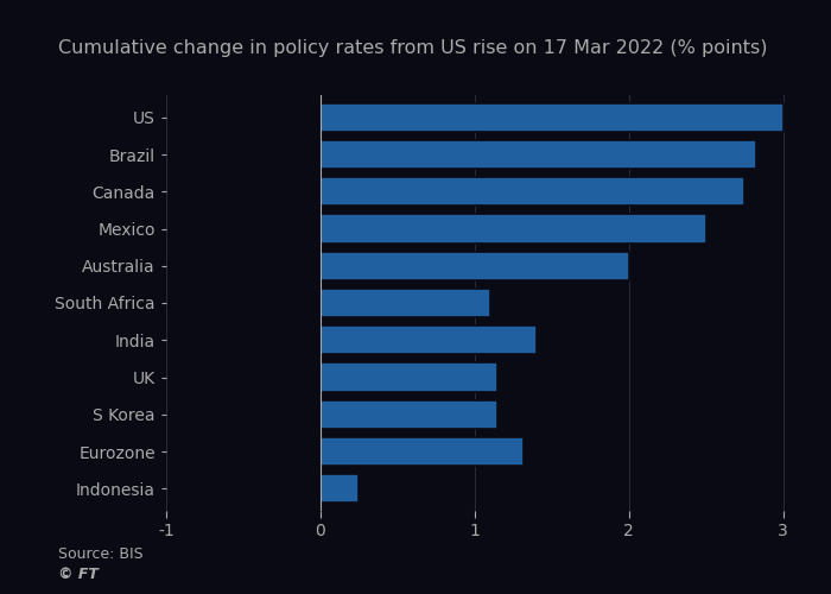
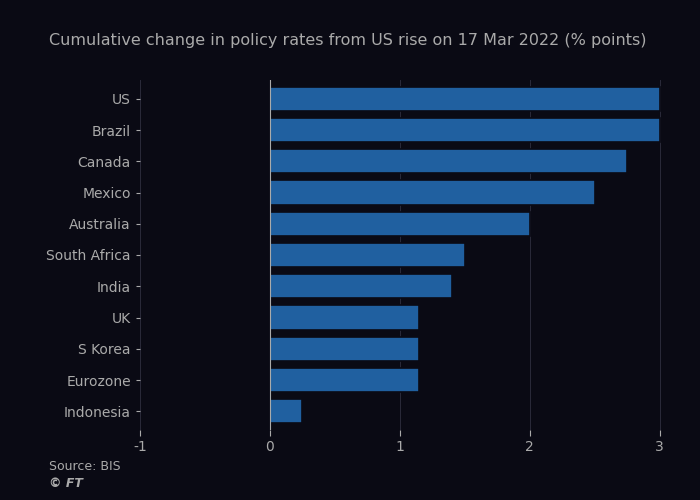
Brazil: 2.83 -> 3.00
South Africa: 1.10 -> 1.50
Eurozone: 1.32 -> 1.15
